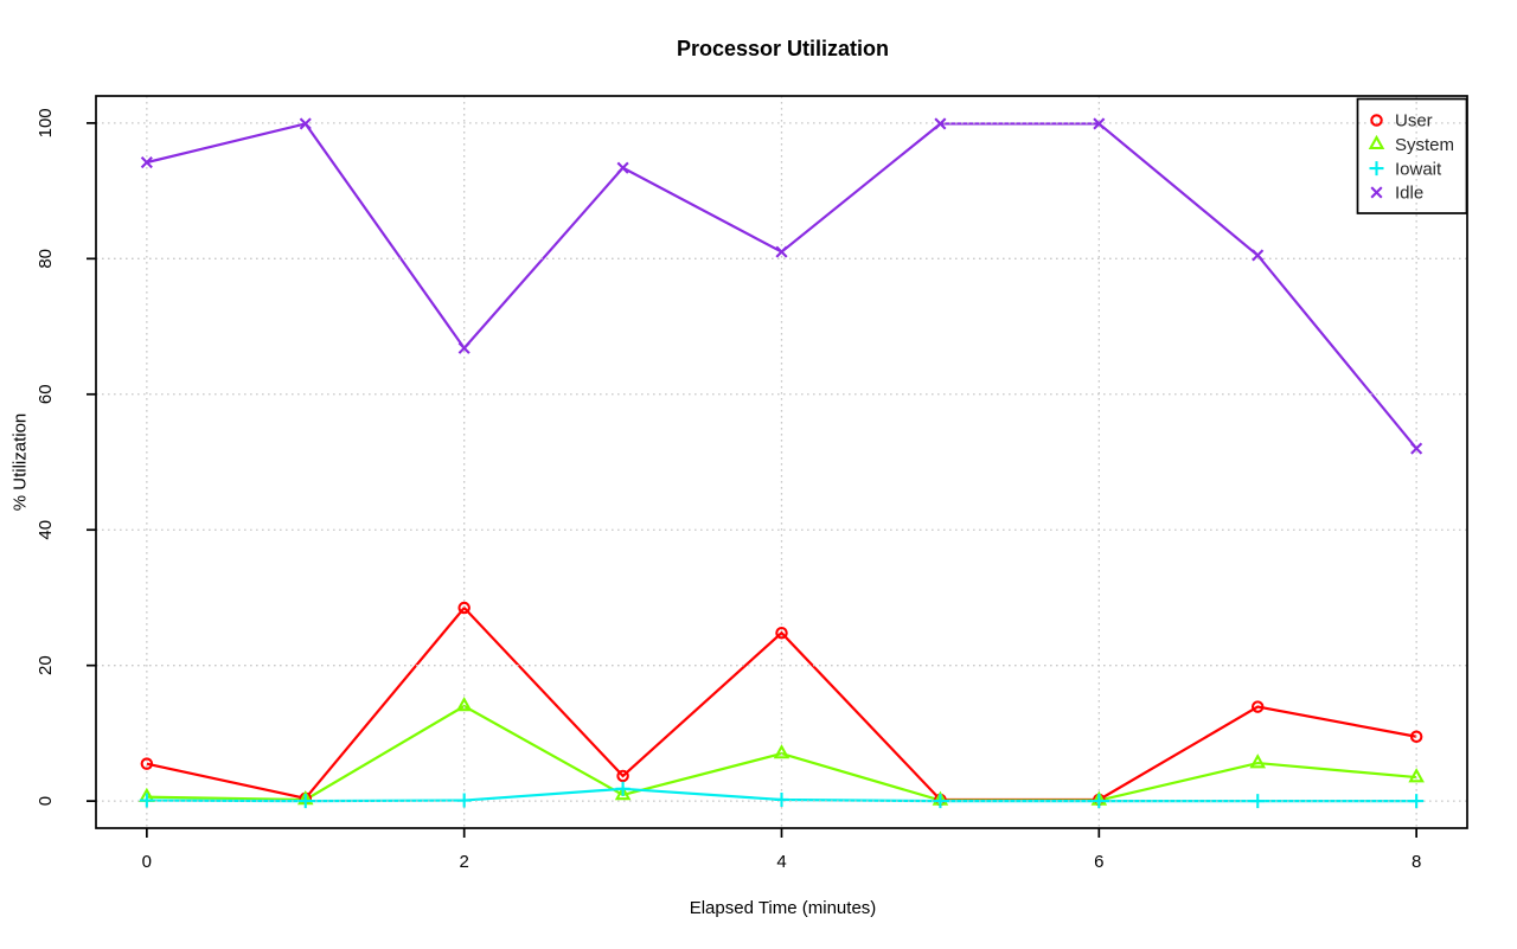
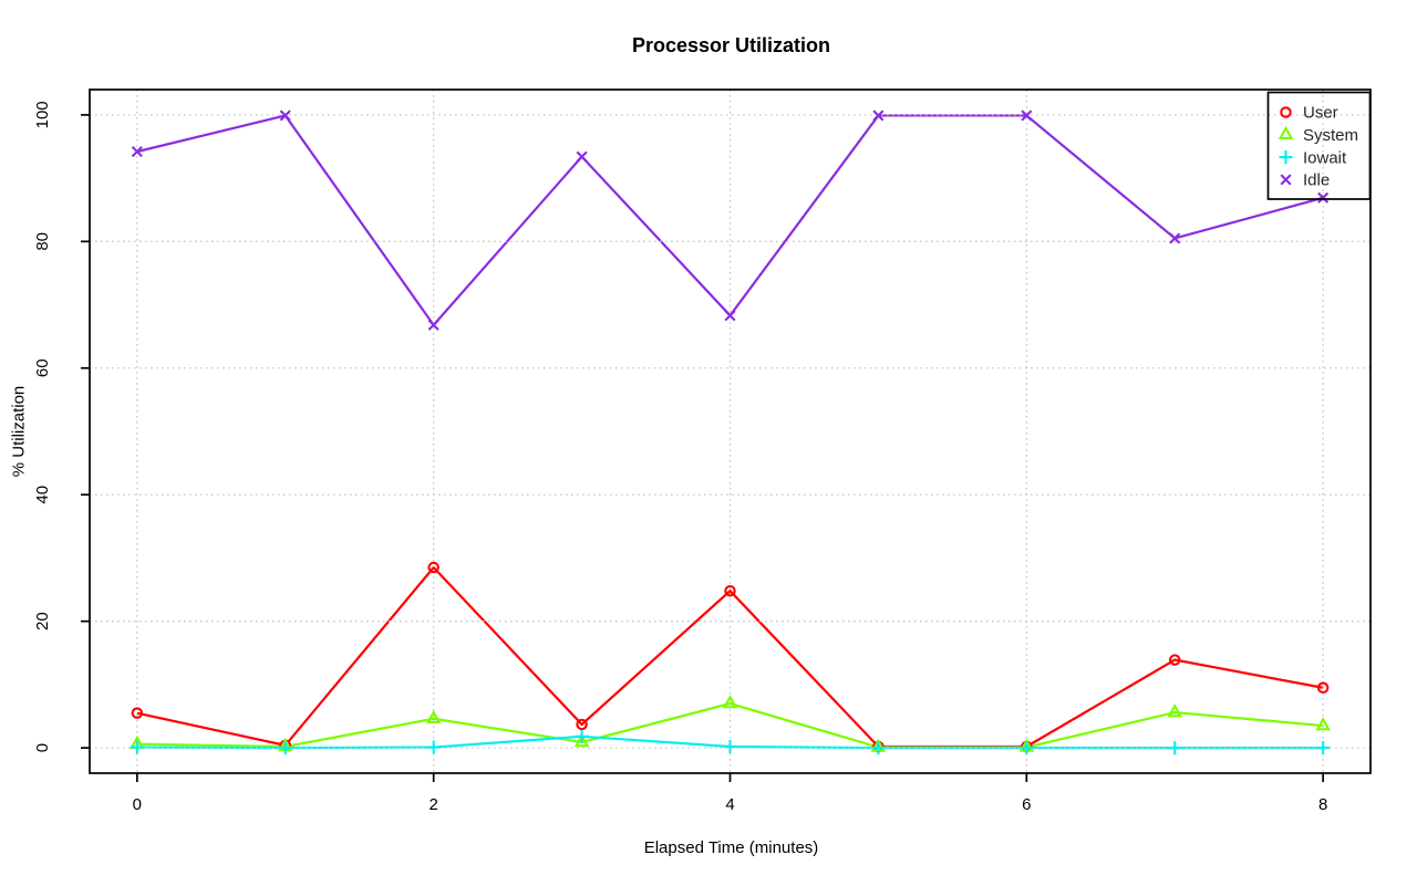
System/2: 14 -> 5
Idle/4: 81 -> 68
Idle/8: 52 -> 87
